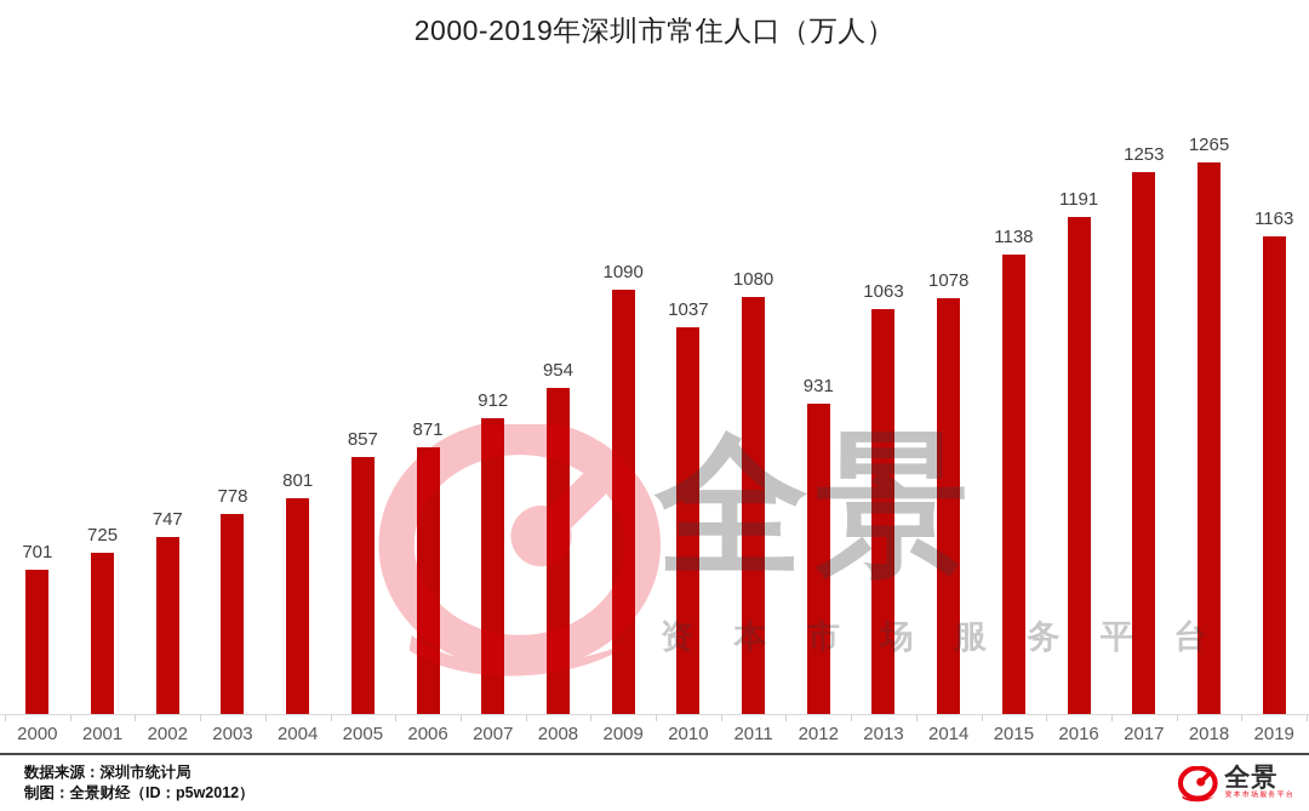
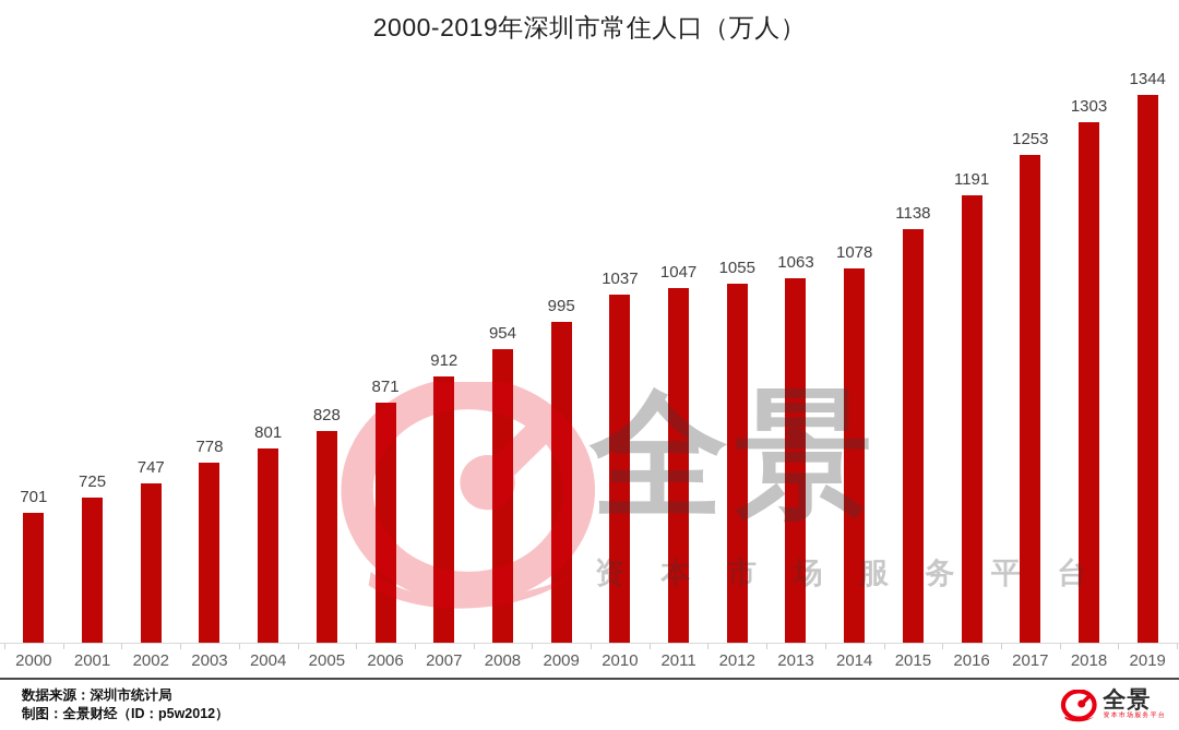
2005: 857 -> 828
2009: 1090 -> 995
2011: 1080 -> 1047
2012: 931 -> 1055
2018: 1265 -> 1303
2019: 1163 -> 1344
